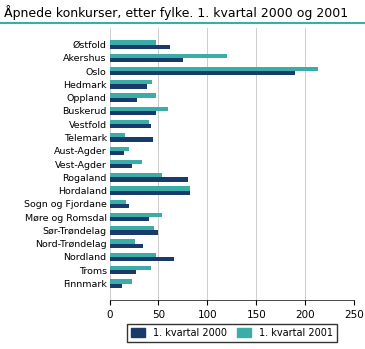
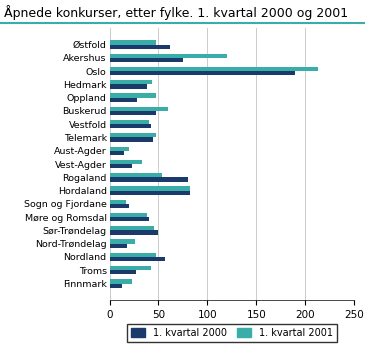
1. kvartal 2001/Telemark: 16 -> 48
1. kvartal 2001/Møre og Romsdal: 54 -> 38
1. kvartal 2000/Nord-Trøndelag: 34 -> 18
1. kvartal 2000/Nordland: 66 -> 57
